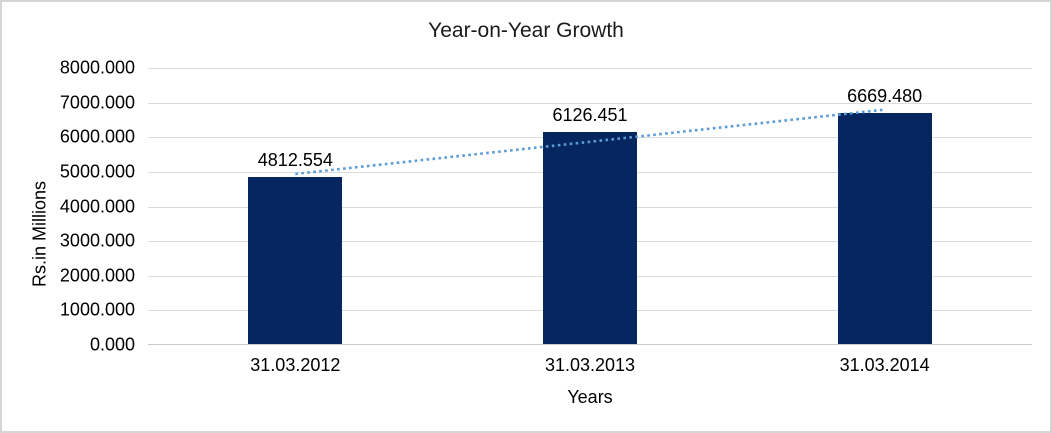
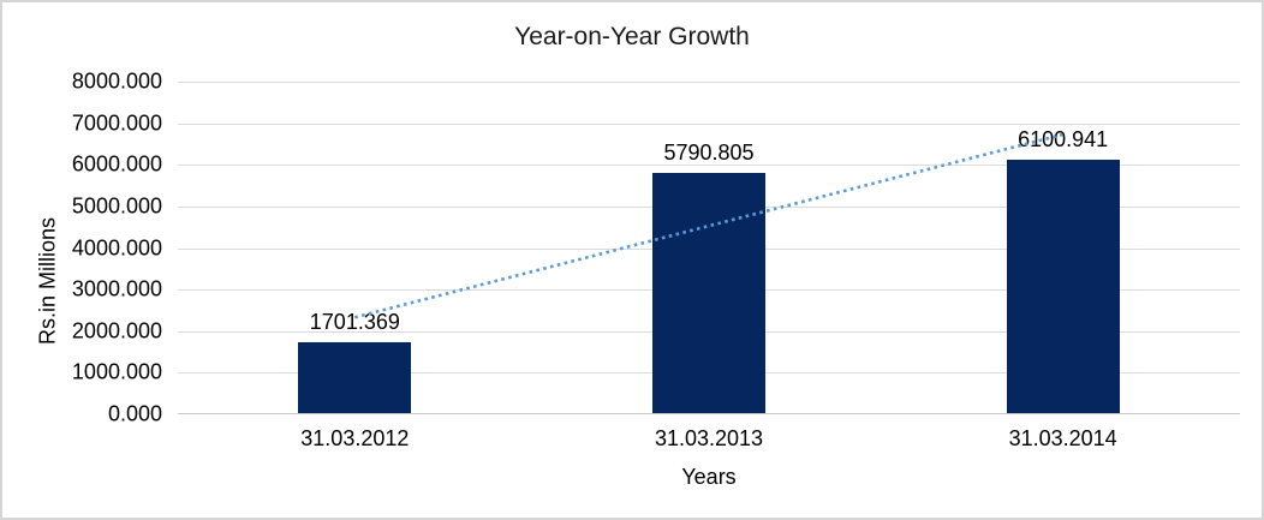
31.03.2012: 4812.554 -> 1701.369
31.03.2013: 6126.451 -> 5790.805
31.03.2014: 6669.480 -> 6100.941
